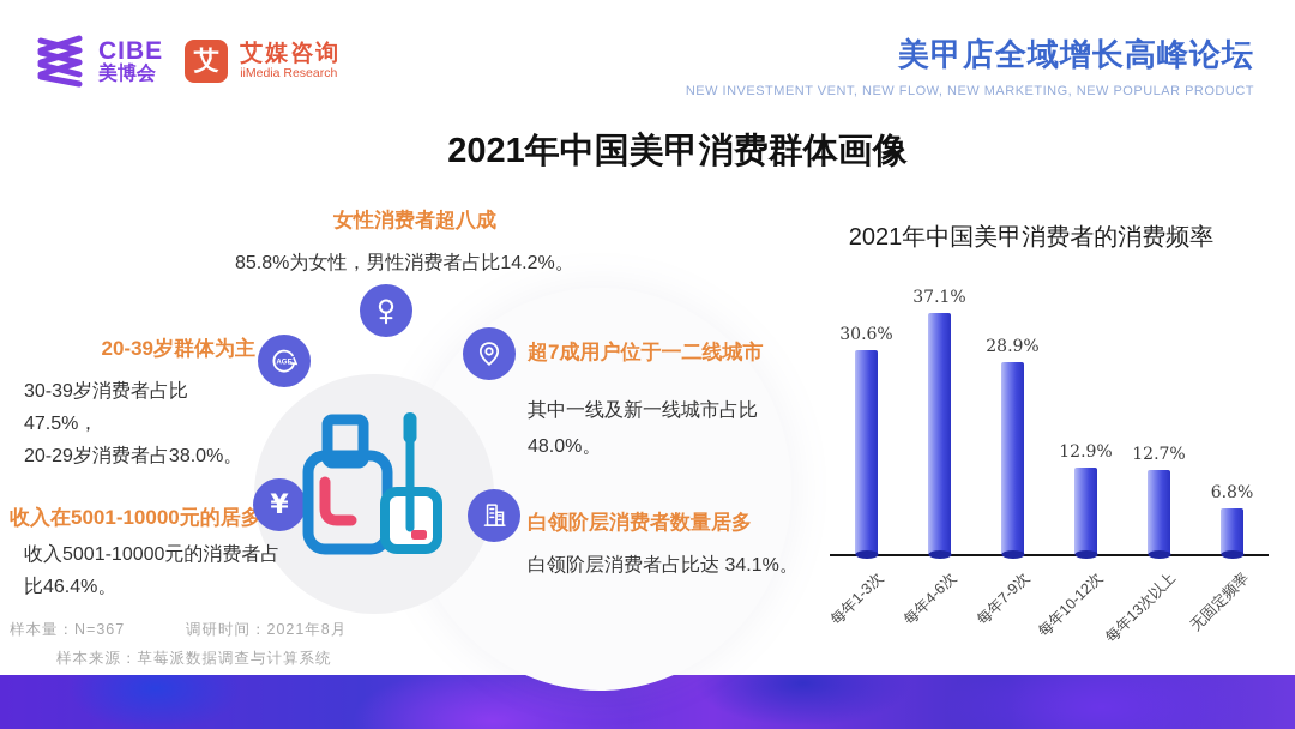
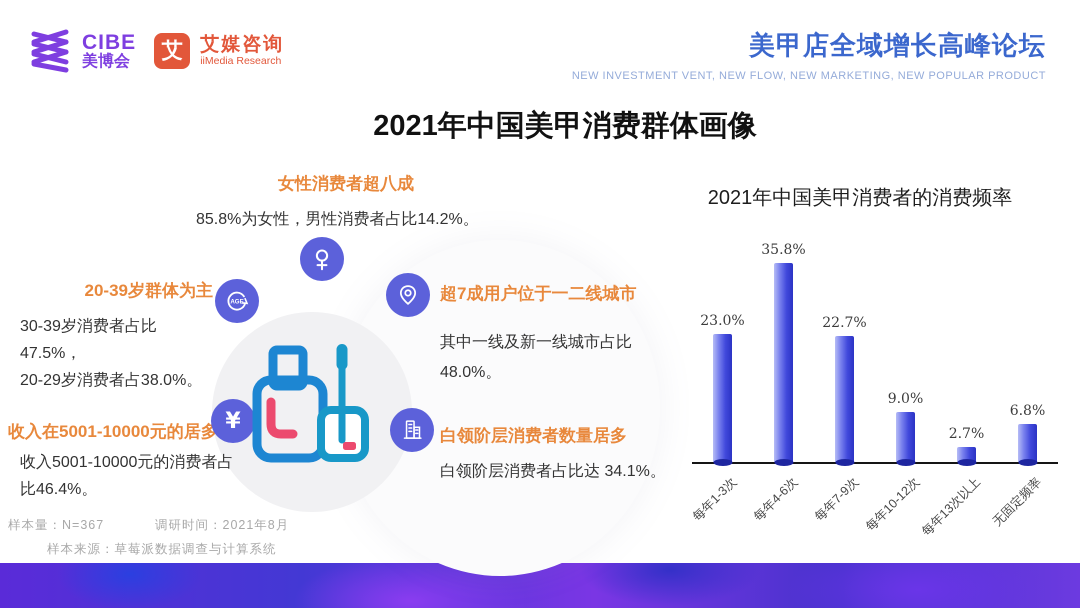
每年1-3次: 30.6% -> 23.0%
每年4-6次: 37.1% -> 35.8%
每年7-9次: 28.9% -> 22.7%
每年10-12次: 12.9% -> 9.0%
每年13次以上: 12.7% -> 2.7%
